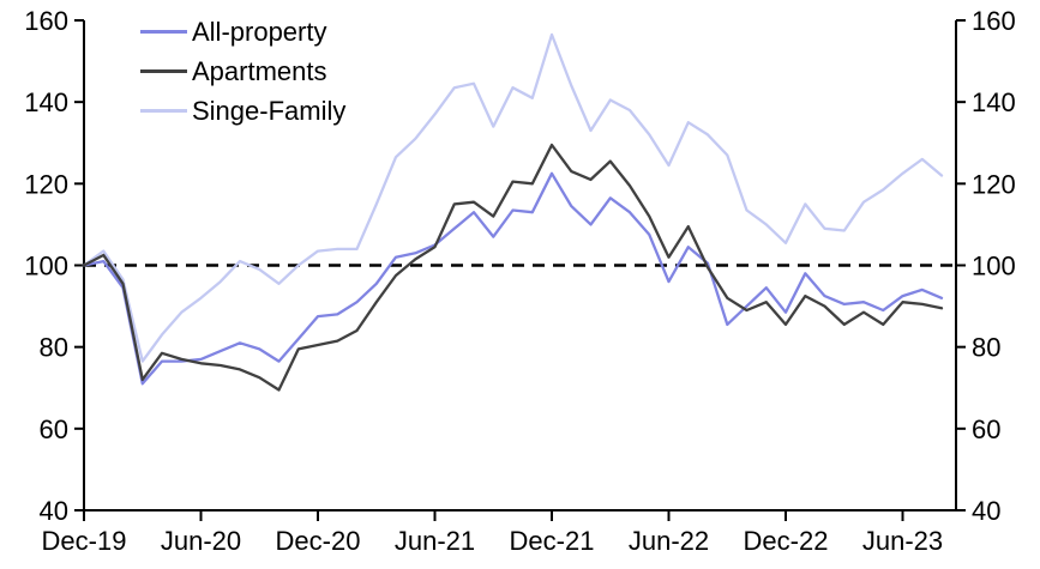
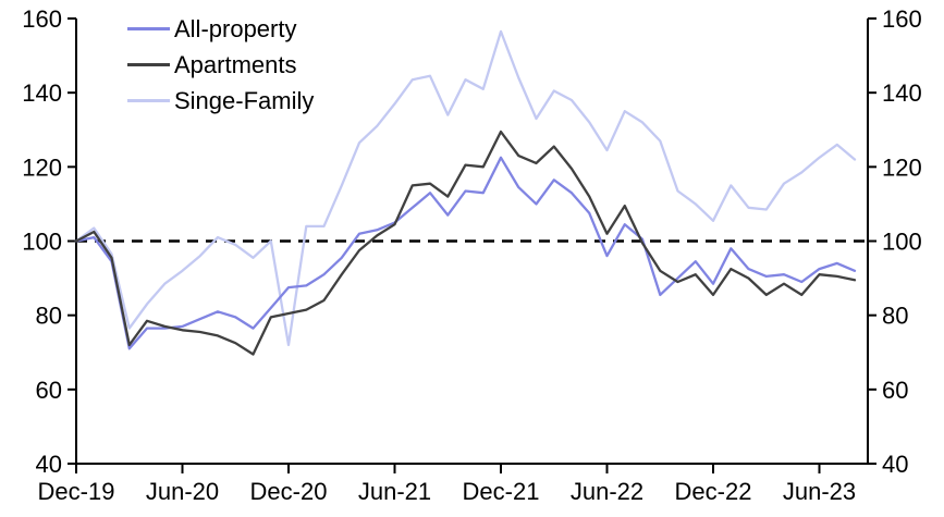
Singe-Family/Dec-20: 104 -> 72
